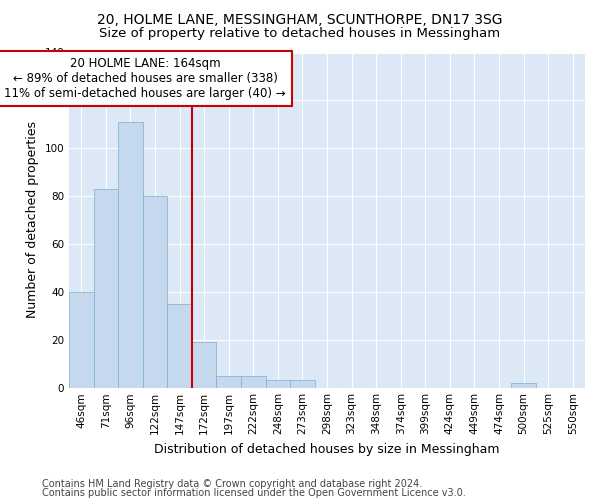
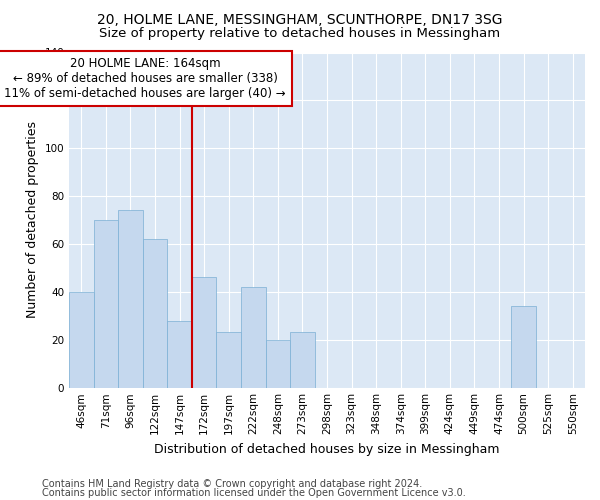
71sqm: 83 -> 70
96sqm: 111 -> 74
122sqm: 80 -> 62
147sqm: 35 -> 28
172sqm: 19 -> 46
197sqm: 5 -> 23
222sqm: 5 -> 42
248sqm: 3 -> 20
273sqm: 3 -> 23
500sqm: 2 -> 34
